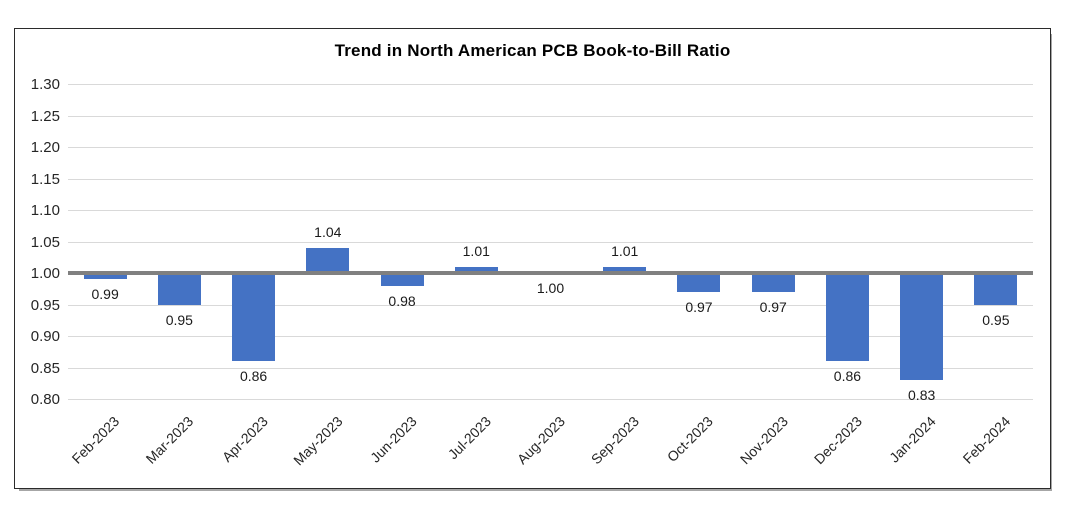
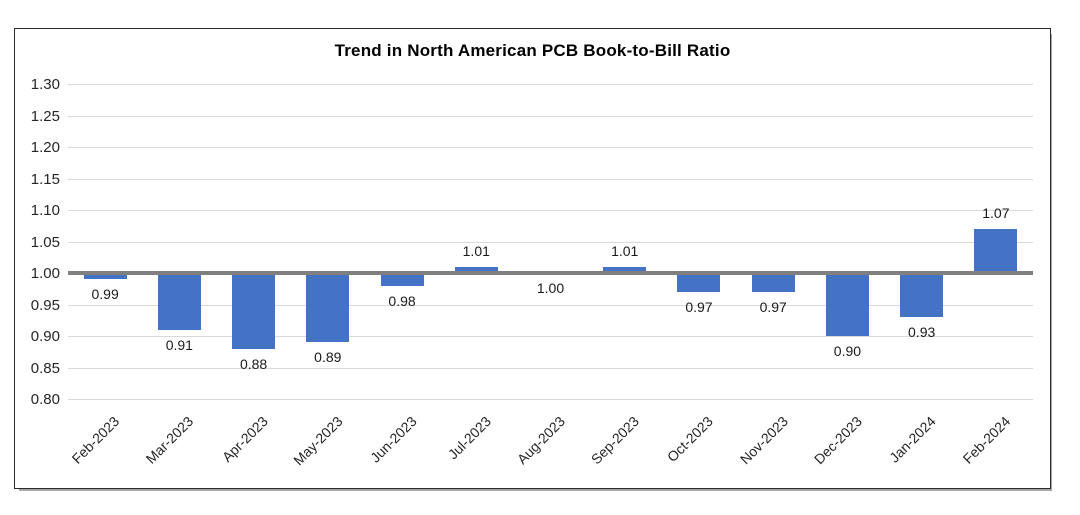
Mar-2023: 0.95 -> 0.91
Apr-2023: 0.86 -> 0.88
May-2023: 1.04 -> 0.89
Dec-2023: 0.86 -> 0.90
Jan-2024: 0.83 -> 0.93
Feb-2024: 0.95 -> 1.07
